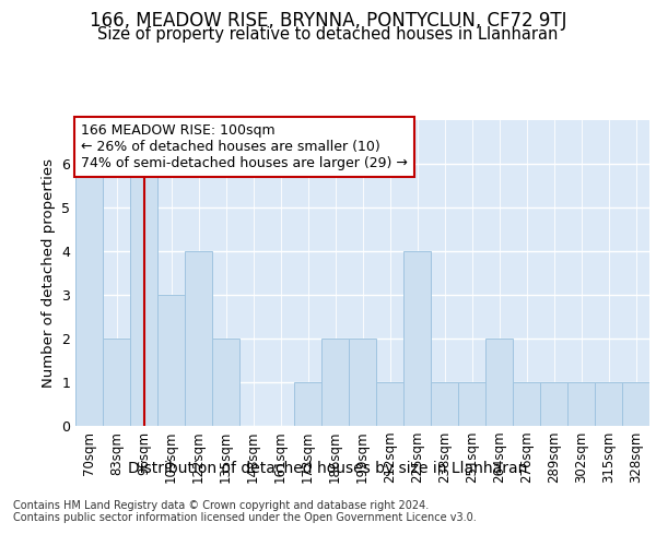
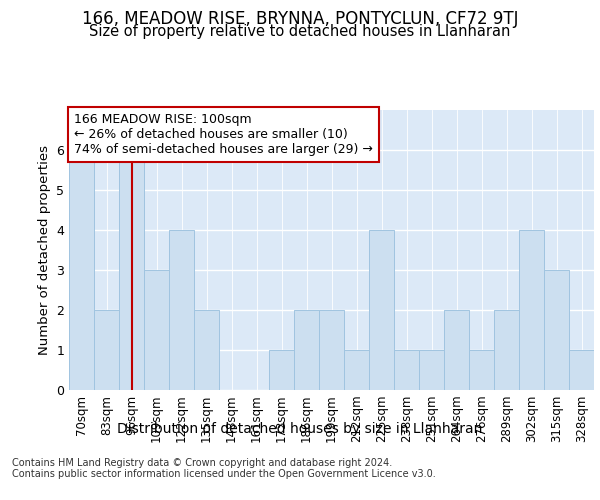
289sqm: 1 -> 2
302sqm: 1 -> 4
315sqm: 1 -> 3
